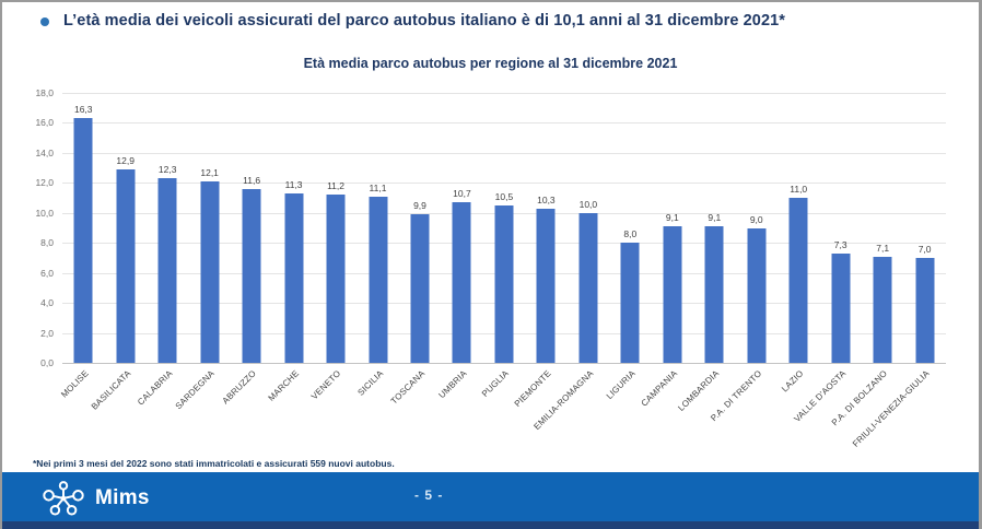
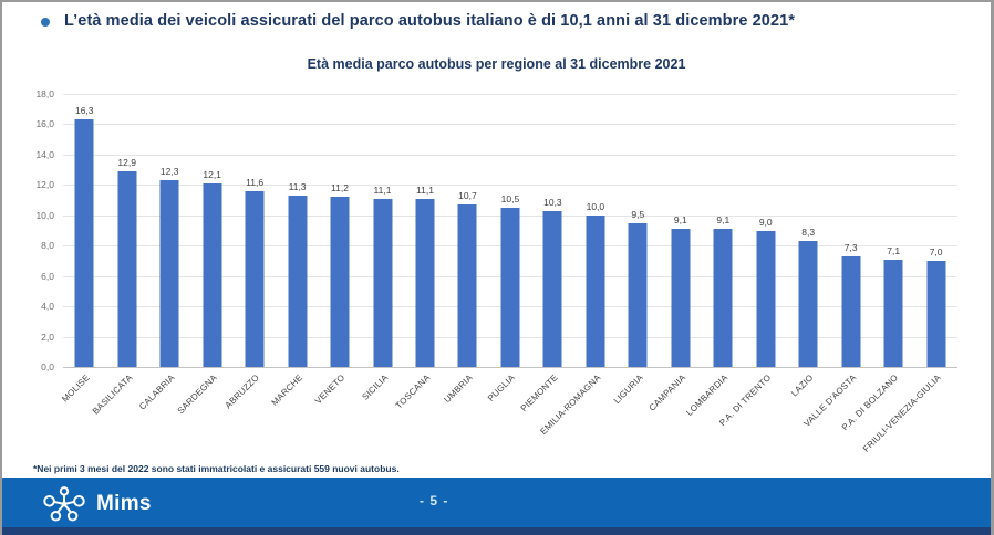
TOSCANA: 9,9 -> 11,1
LIGURIA: 8,0 -> 9,5
LAZIO: 11,0 -> 8,3
